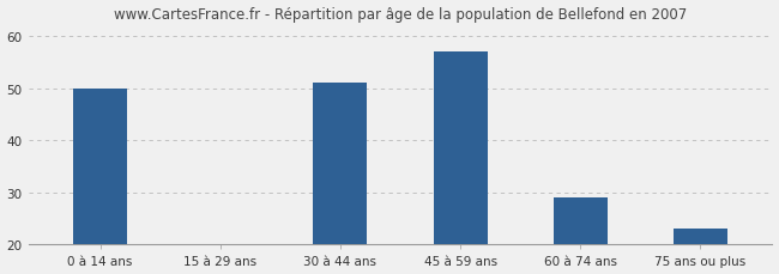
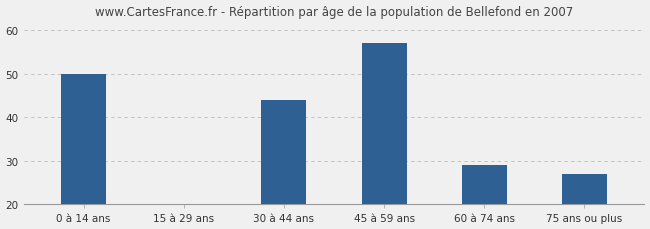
30 à 44 ans: 51 -> 44
75 ans ou plus: 23 -> 27
